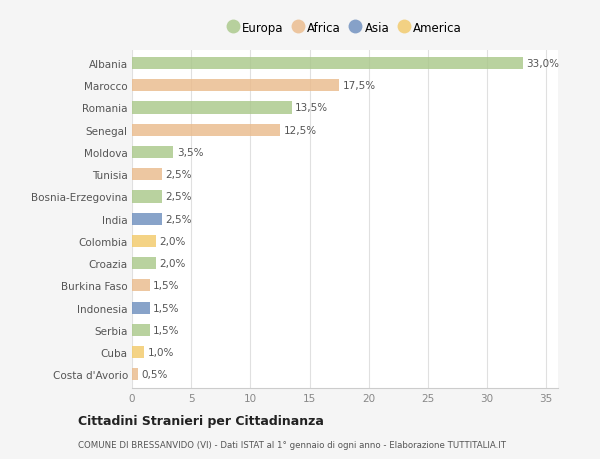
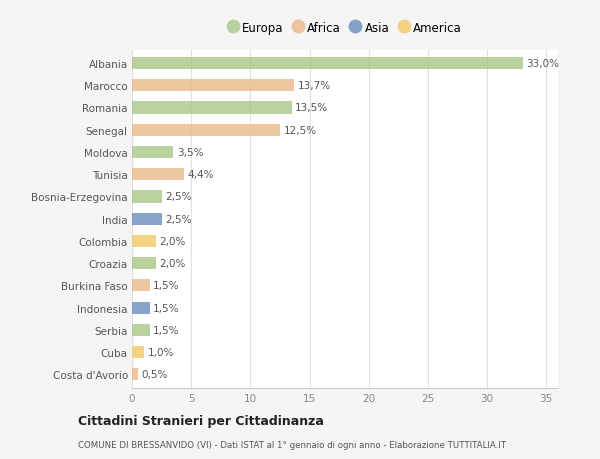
Marocco: 17,5% -> 13,7%
Tunisia: 2,5% -> 4,4%
